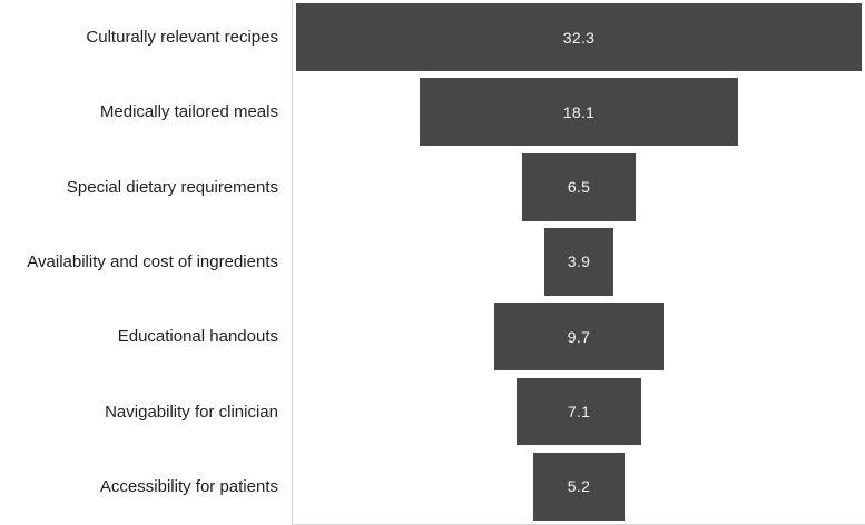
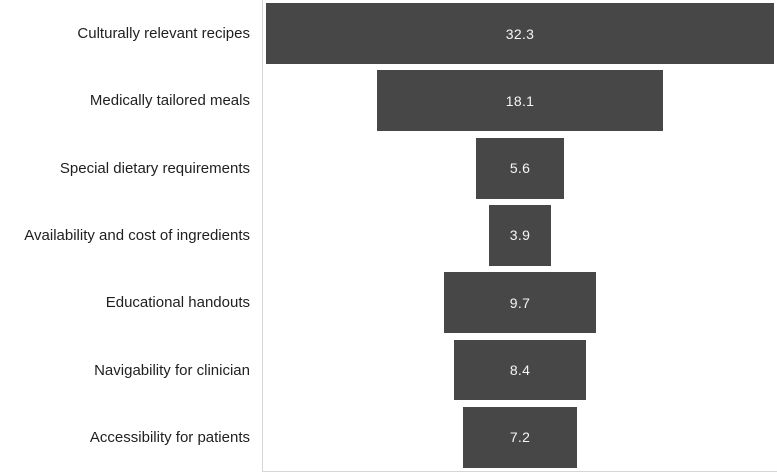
Special dietary requirements: 6.5 -> 5.6
Navigability for clinician: 7.1 -> 8.4
Accessibility for patients: 5.2 -> 7.2
